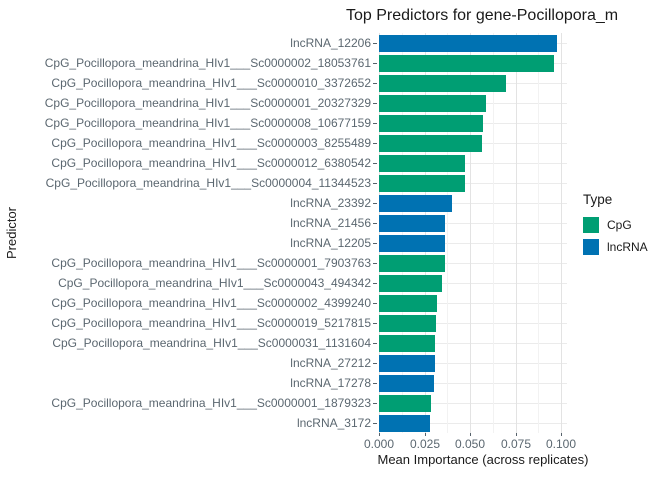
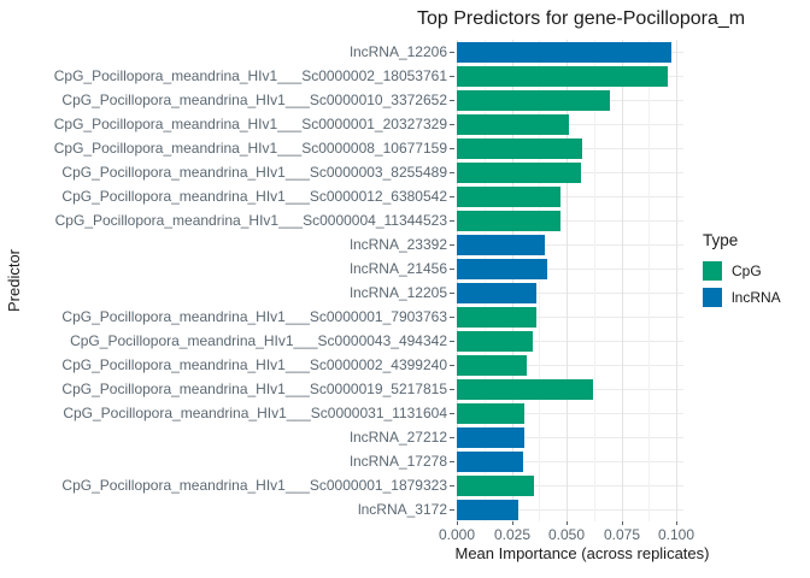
CpG_Pocillopora_meandrina_HIv1___Sc0000001_20327329: 0.059 -> 0.051
lncRNA_21456: 0.036 -> 0.041
CpG_Pocillopora_meandrina_HIv1___Sc0000019_5217815: 0.031 -> 0.062
CpG_Pocillopora_meandrina_HIv1___Sc0000001_1879323: 0.029 -> 0.035
